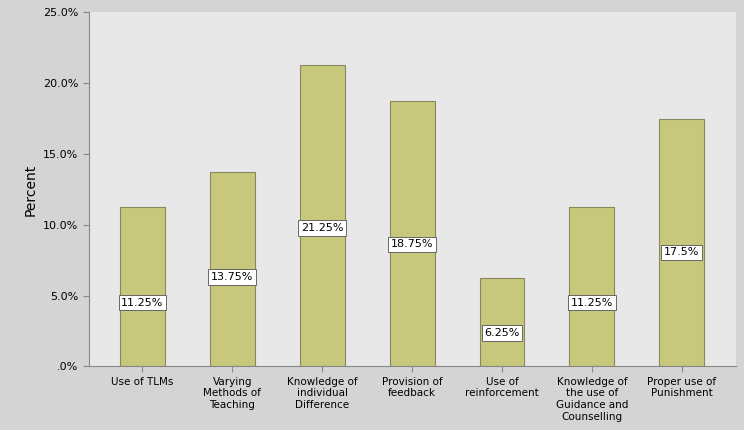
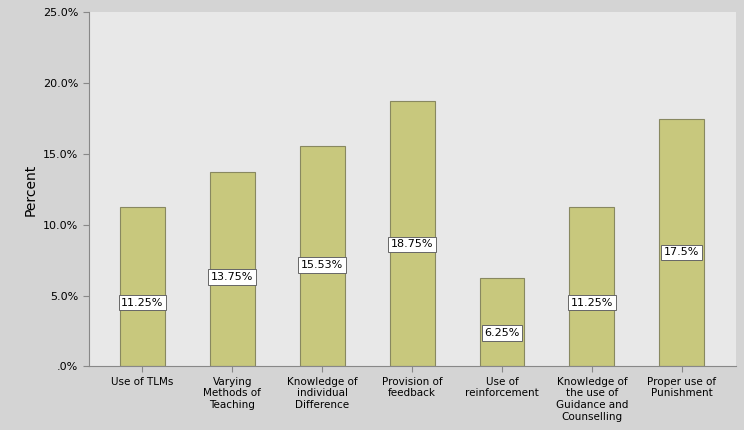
Knowledge of individual Difference: 21.25% -> 15.53%
